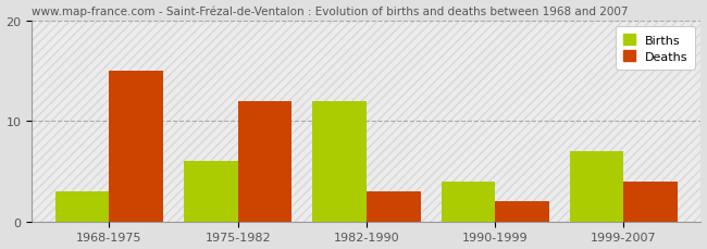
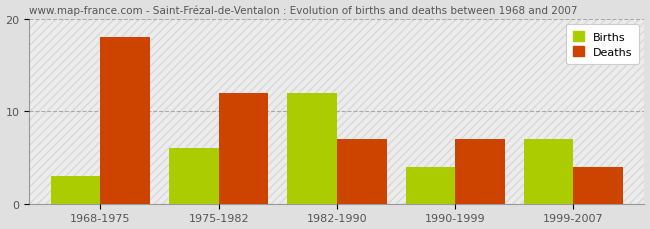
Deaths/1968-1975: 15 -> 18
Deaths/1982-1990: 3 -> 7
Deaths/1990-1999: 2 -> 7
